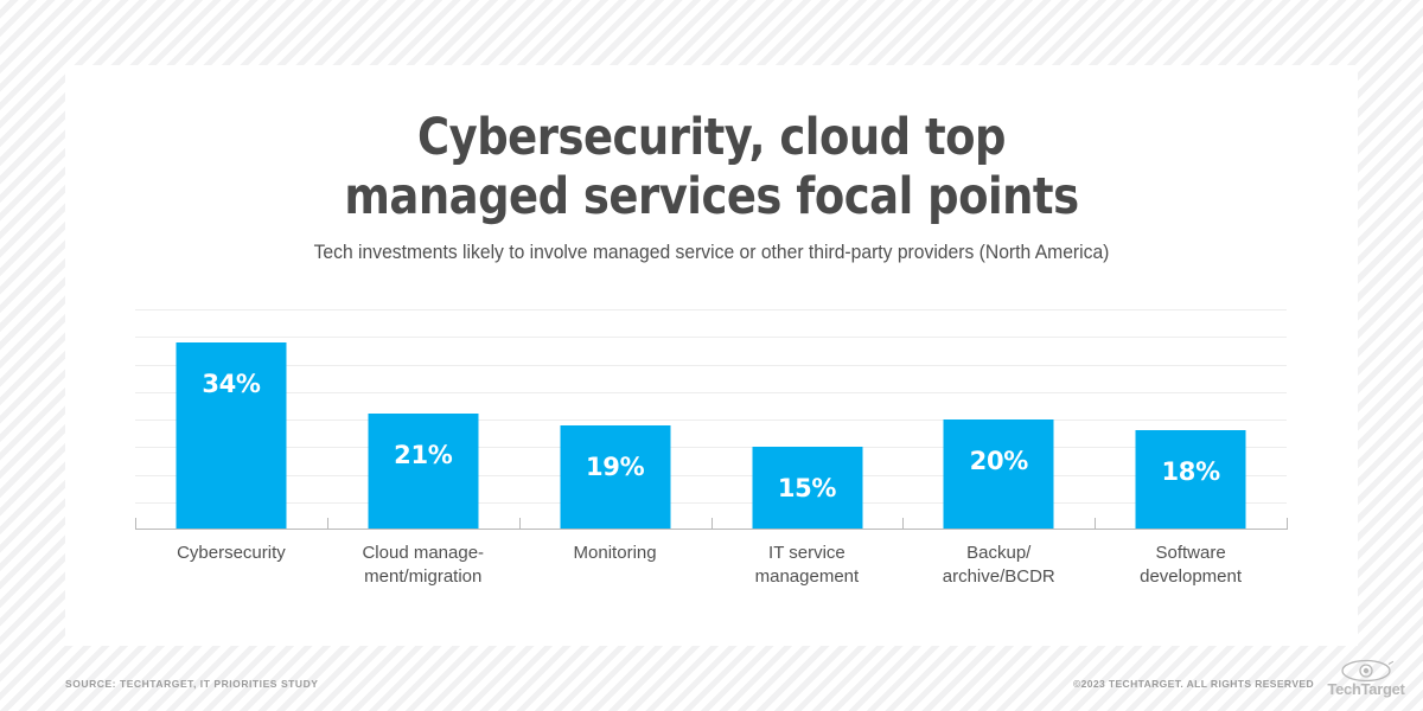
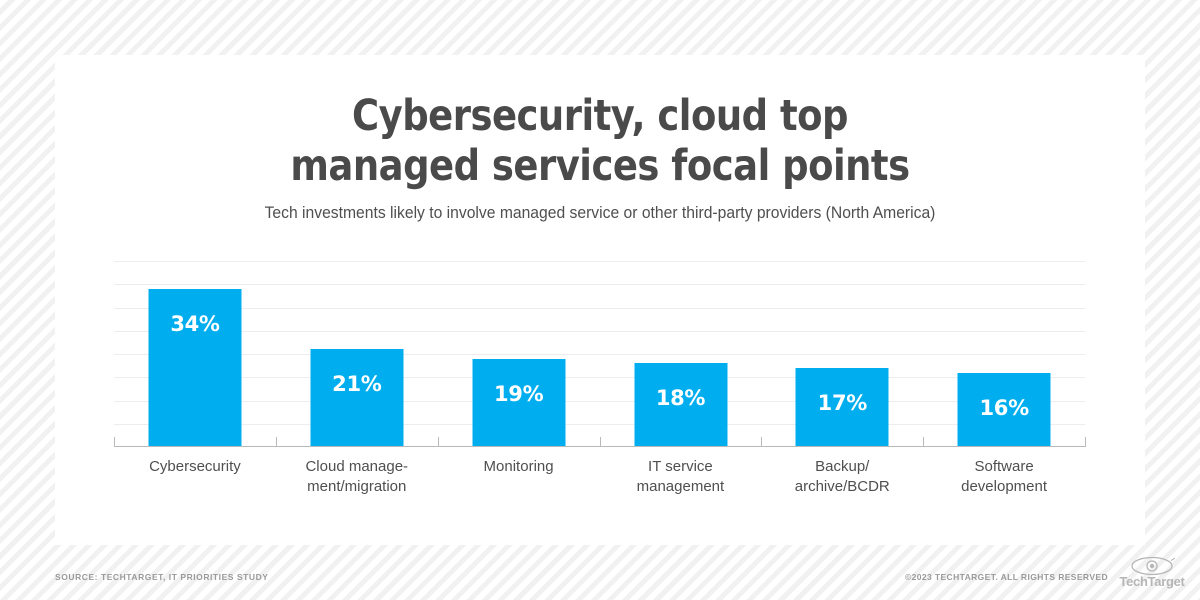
IT service management: 15% -> 18%
Backup/ archive/BCDR: 20% -> 17%
Software development: 18% -> 16%
